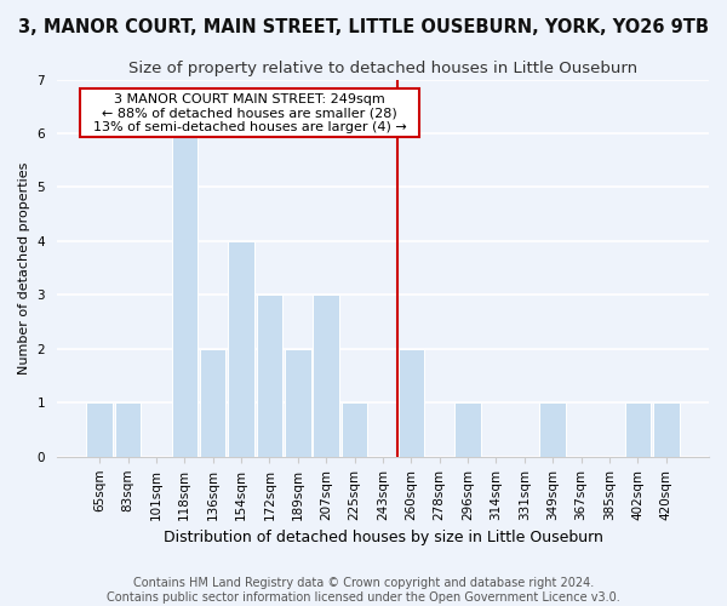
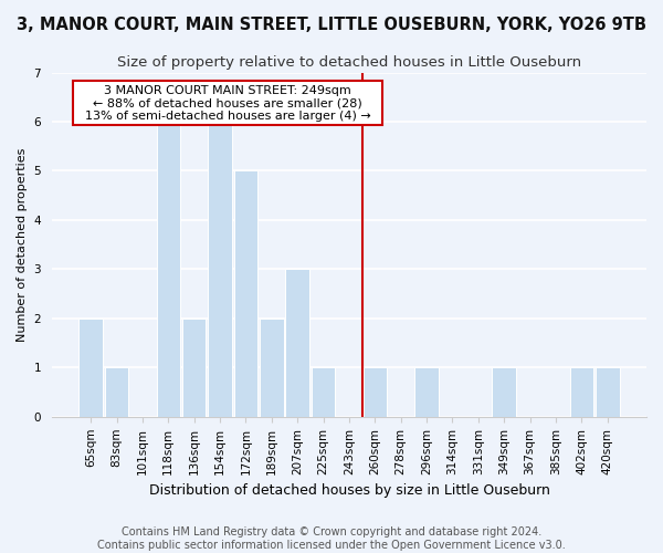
65sqm: 1 -> 2
154sqm: 4 -> 6
172sqm: 3 -> 5
260sqm: 2 -> 1
